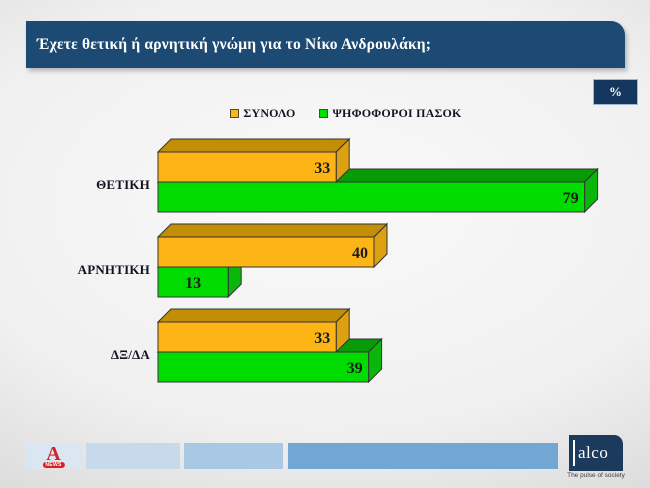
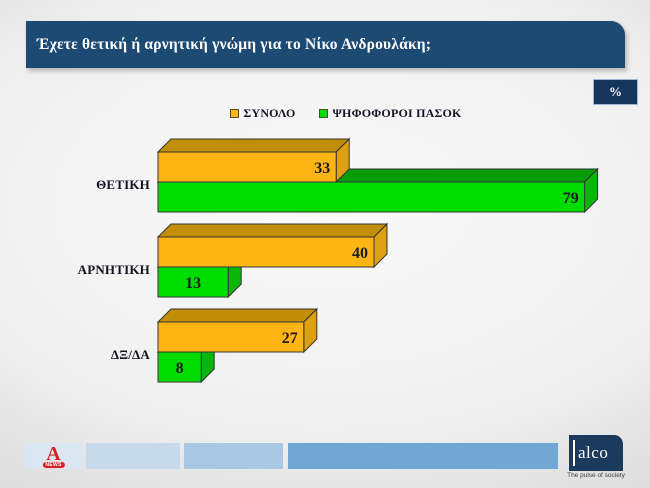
ΣΥΝΟΛΟ/ΔΞ/ΔΑ: 33 -> 27
ΨΗΦΟΦΟΡΟΙ ΠΑΣΟΚ/ΔΞ/ΔΑ: 39 -> 8
